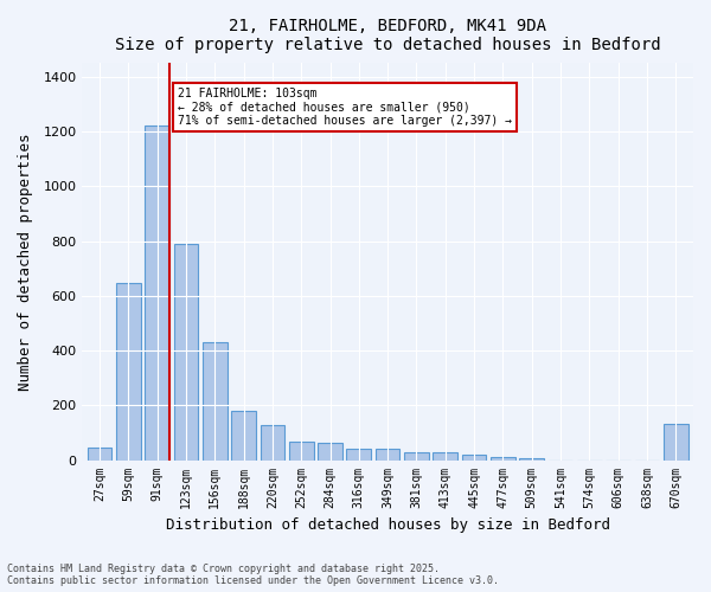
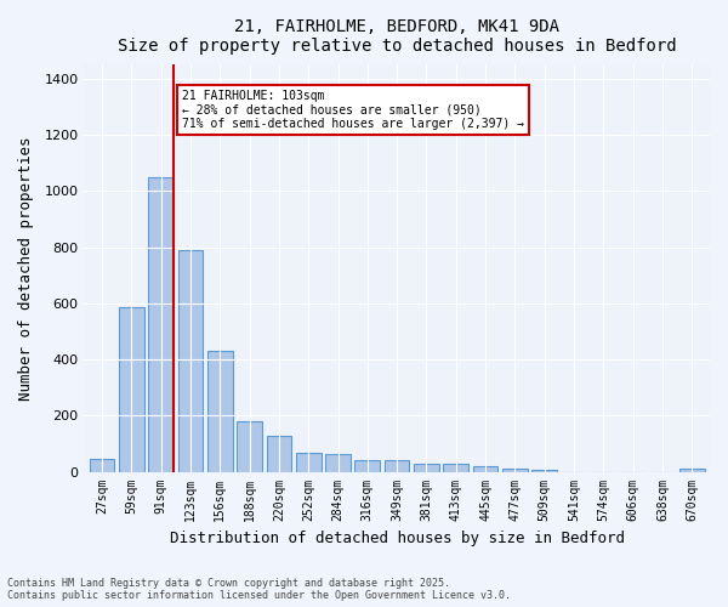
59sqm: 645 -> 585
91sqm: 1220 -> 1050
670sqm: 130 -> 10
